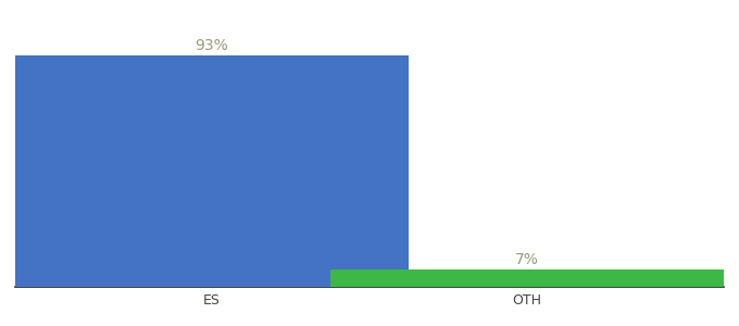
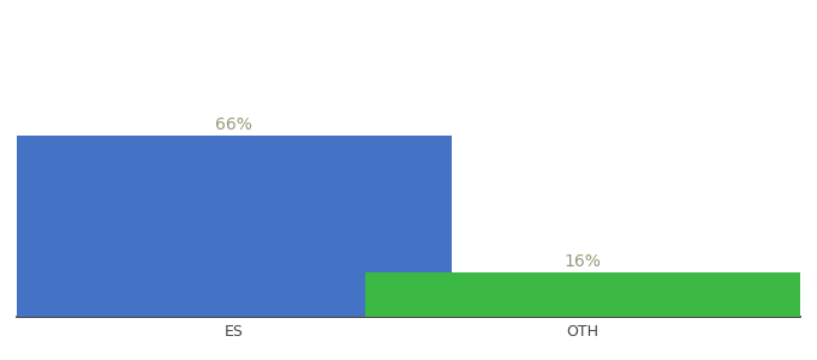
ES: 93% -> 66%
OTH: 7% -> 16%
